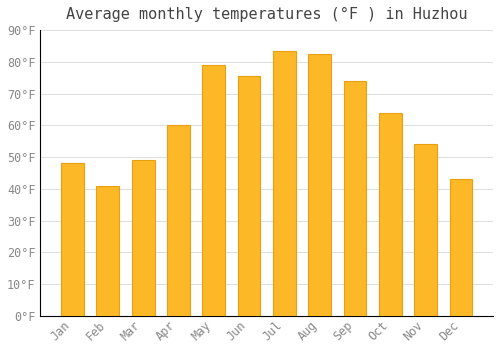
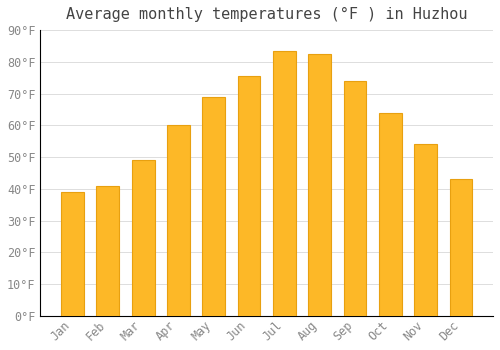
Jan: 48.0°F -> 39.0°F
May: 79.0°F -> 69.0°F
